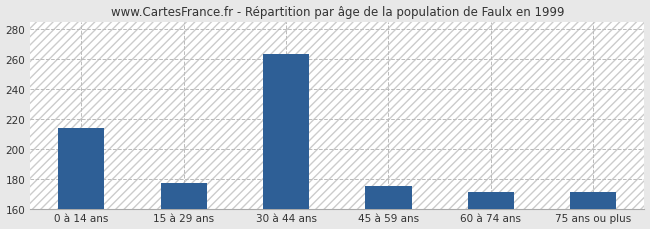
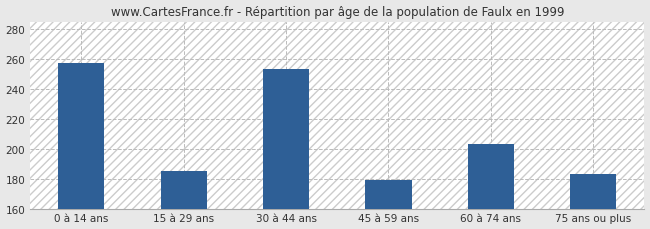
0 à 14 ans: 214 -> 257
15 à 29 ans: 177 -> 185
30 à 44 ans: 263 -> 253
45 à 59 ans: 175 -> 179
60 à 74 ans: 171 -> 203
75 ans ou plus: 171 -> 183
